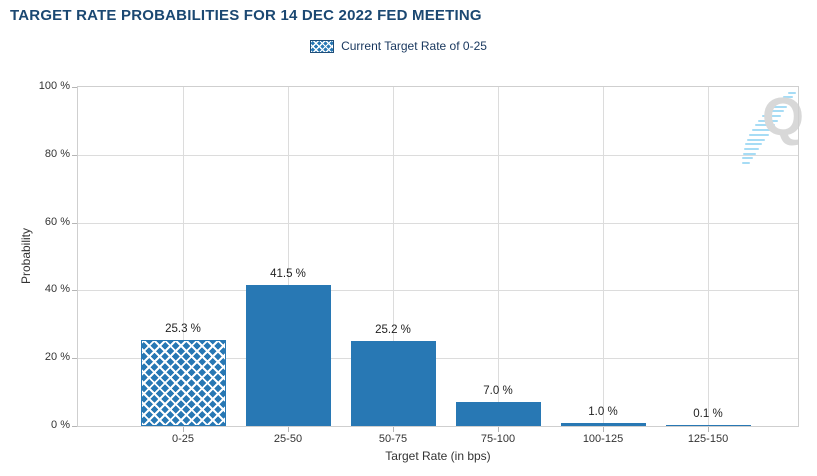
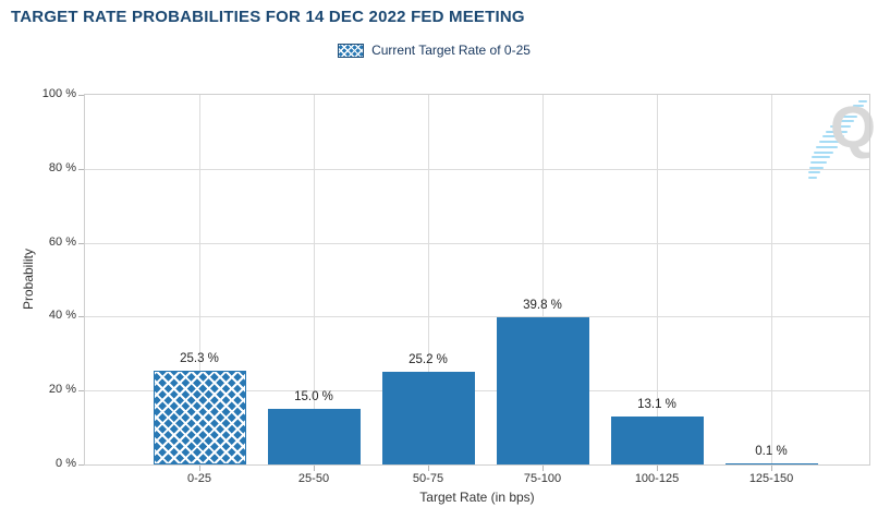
25-50: 41.5 -> 15.0
75-100: 7.0 -> 39.8
100-125: 1.0 -> 13.1
